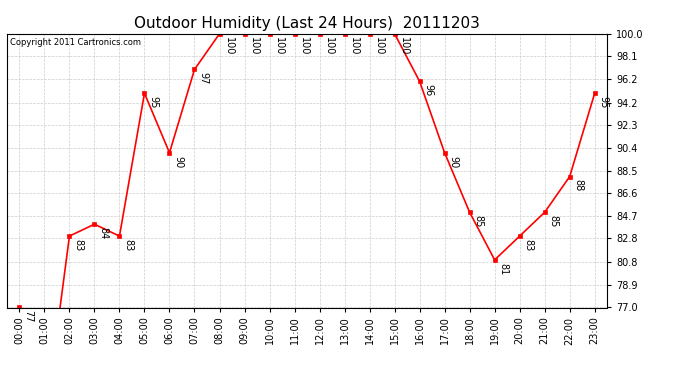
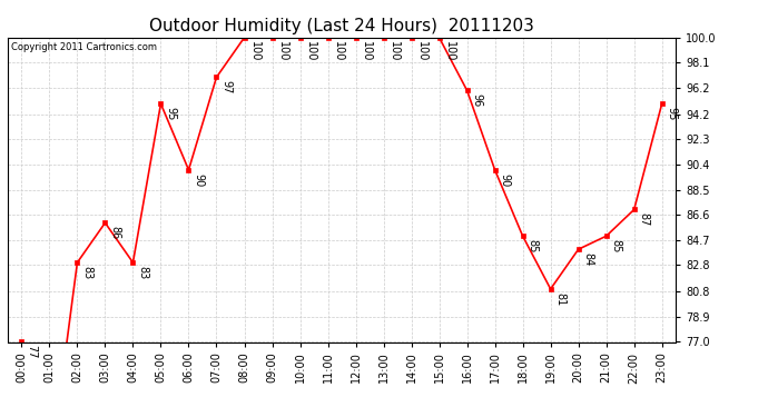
03:00: 84 -> 86
20:00: 83 -> 84
22:00: 88 -> 87
